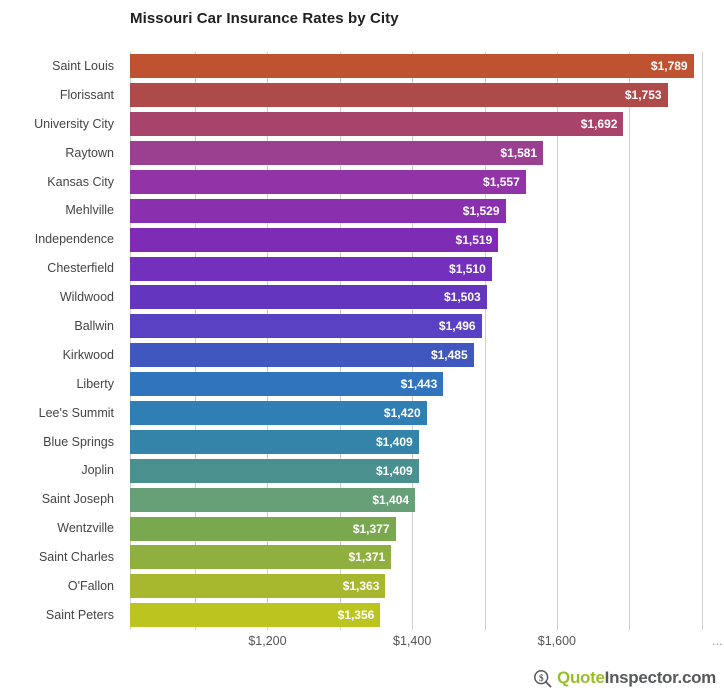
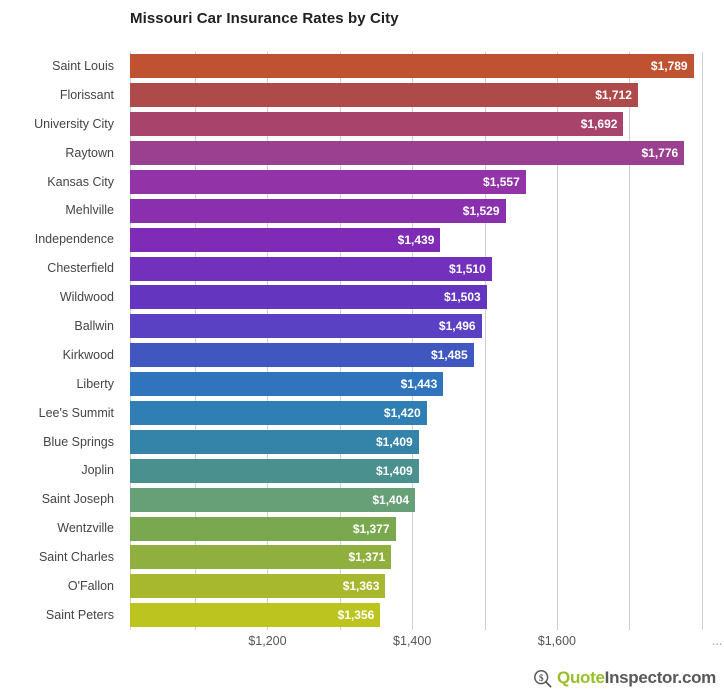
Florissant: $1,753 -> $1,712
Raytown: $1,581 -> $1,776
Independence: $1,519 -> $1,439
